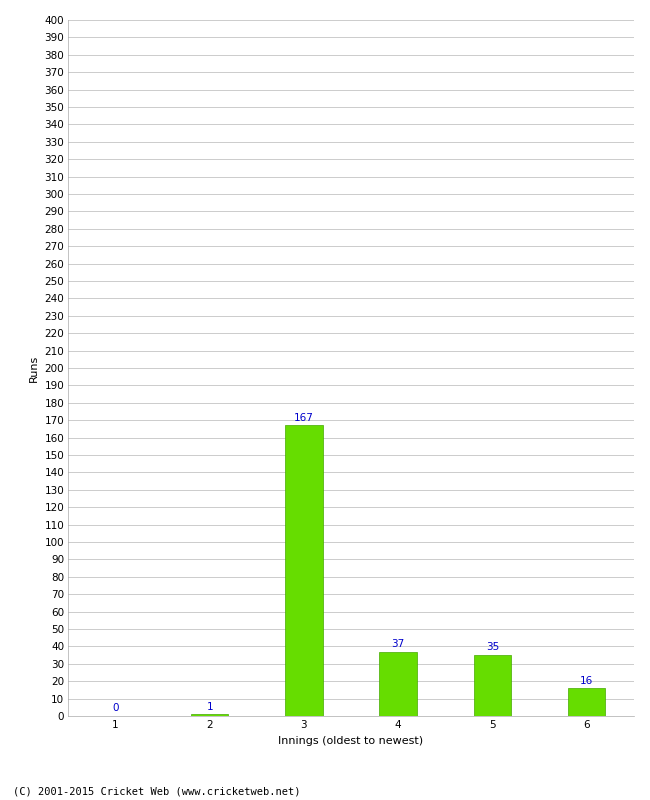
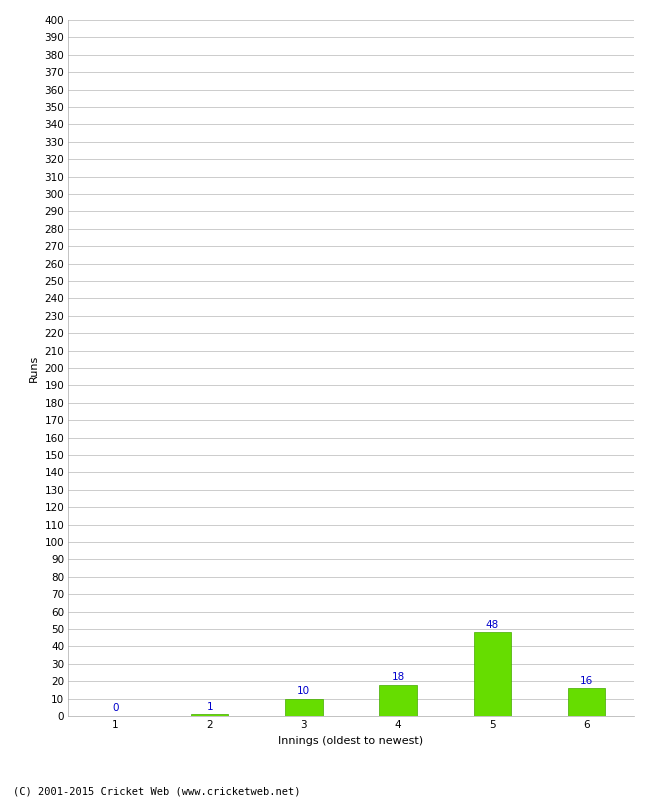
3: 167 -> 10
4: 37 -> 18
5: 35 -> 48
